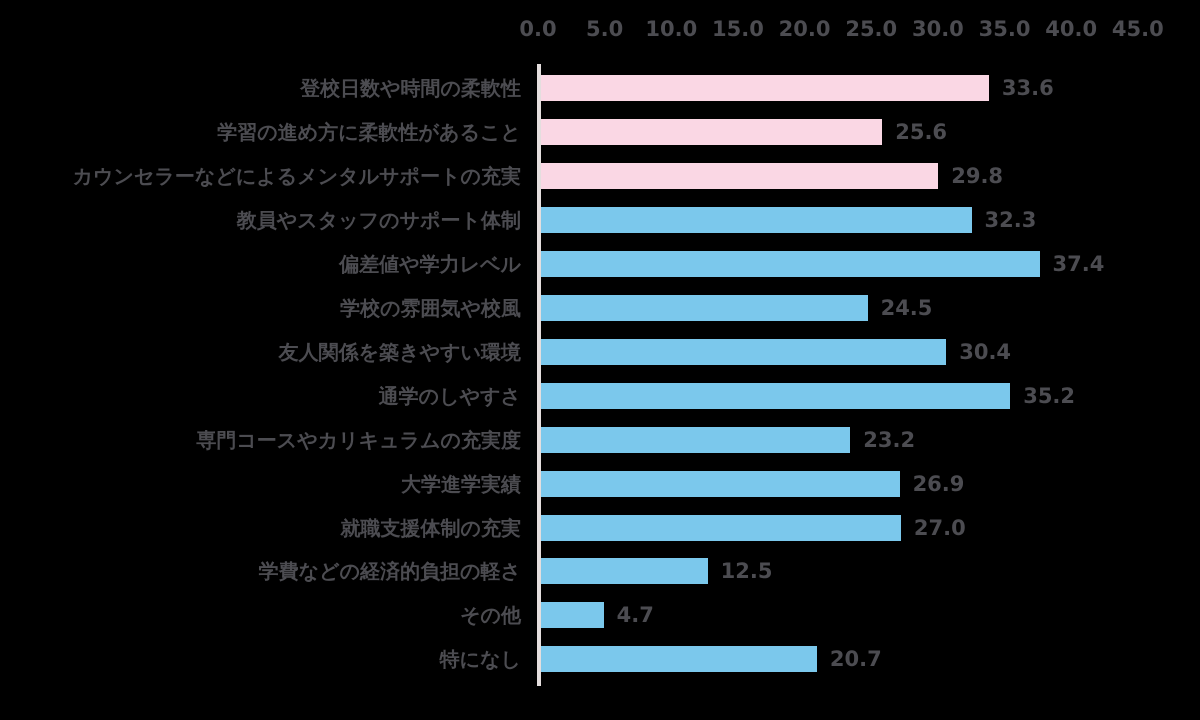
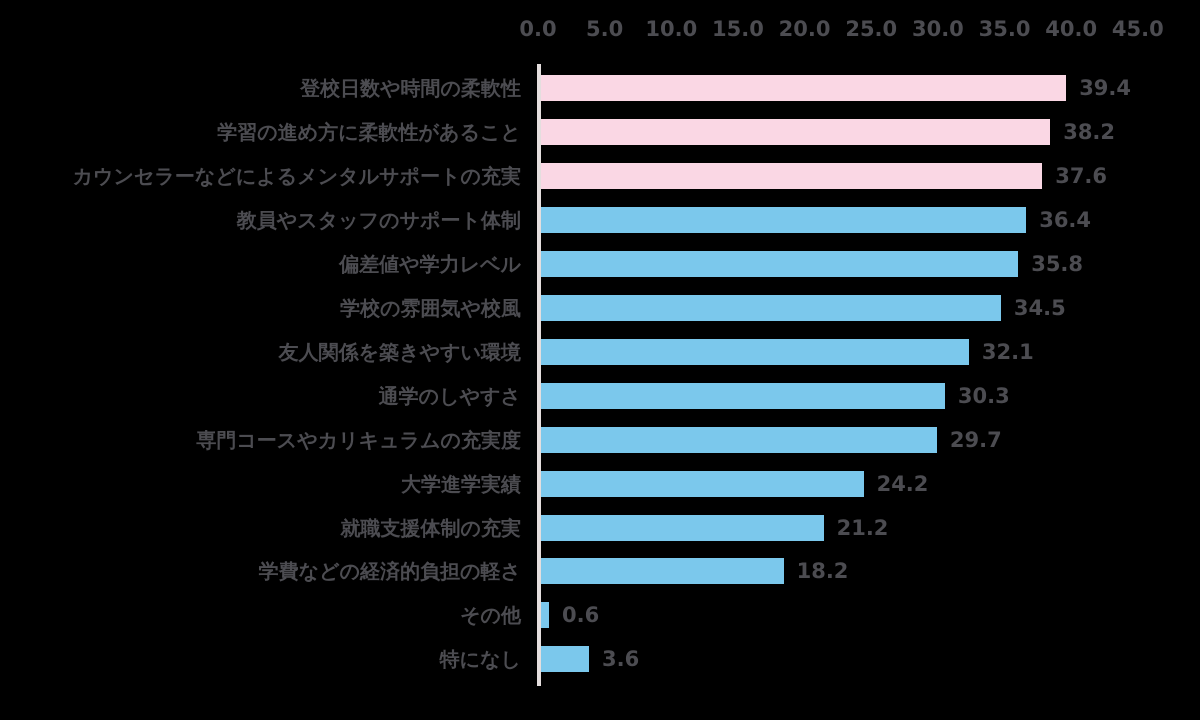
登校日数や時間の柔軟性: 33.6 -> 39.4
学習の進め方に柔軟性があること: 25.6 -> 38.2
カウンセラーなどによるメンタルサポートの充実: 29.8 -> 37.6
教員やスタッフのサポート体制: 32.3 -> 36.4
偏差値や学力レベル: 37.4 -> 35.8
学校の雰囲気や校風: 24.5 -> 34.5
友人関係を築きやすい環境: 30.4 -> 32.1
通学のしやすさ: 35.2 -> 30.3
専門コースやカリキュラムの充実度: 23.2 -> 29.7
大学進学実績: 26.9 -> 24.2
就職支援体制の充実: 27.0 -> 21.2
学費などの経済的負担の軽さ: 12.5 -> 18.2
その他: 4.7 -> 0.6
特になし: 20.7 -> 3.6
